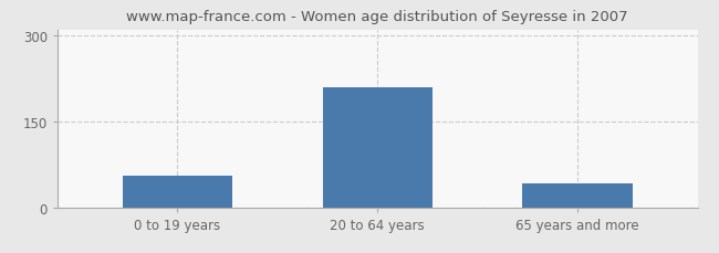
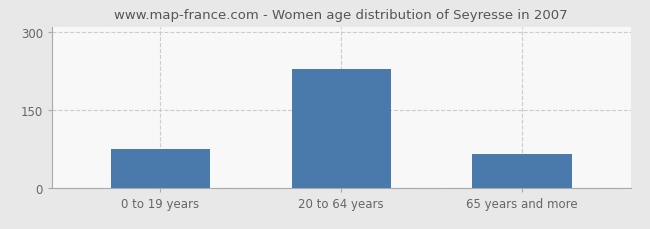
0 to 19 years: 56 -> 75
20 to 64 years: 210 -> 228
65 years and more: 42 -> 65
